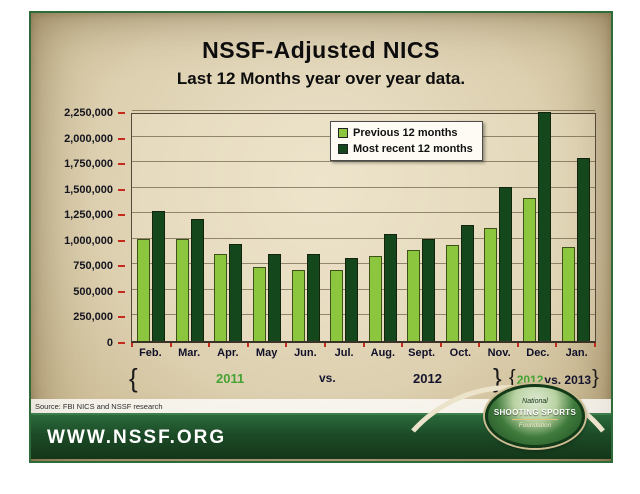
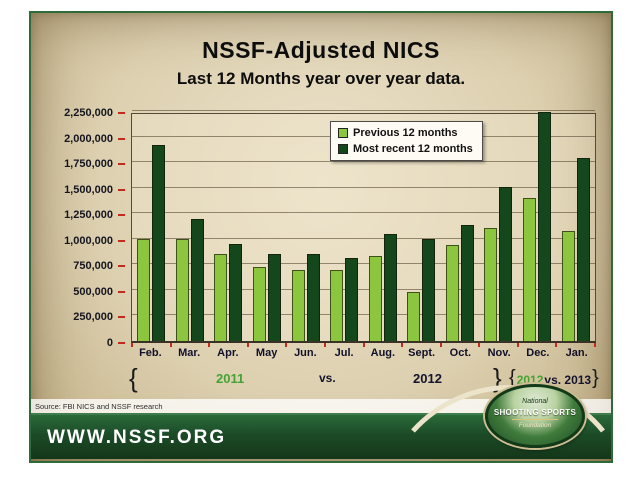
Most recent 12 months/Feb.: 1270000 -> 1920000
Previous 12 months/Sept.: 890000 -> 480000
Previous 12 months/Jan.: 920000 -> 1080000
